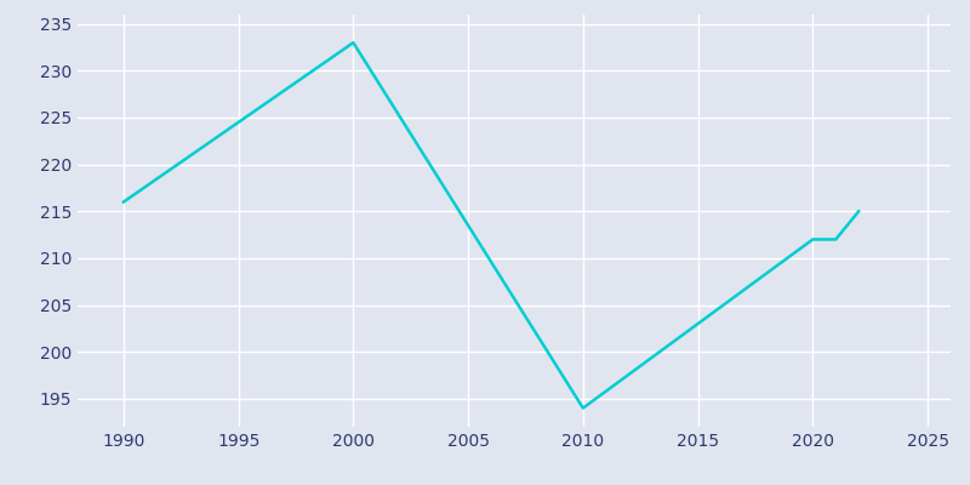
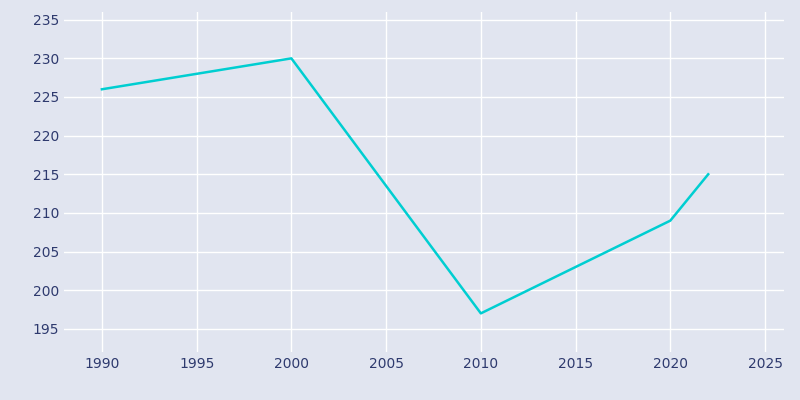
1990: 216 -> 226
2000: 233 -> 230
2010: 194 -> 197
2020: 212 -> 209
